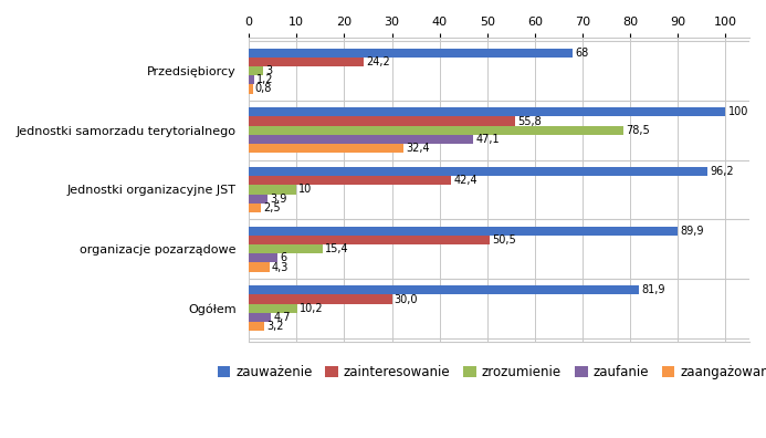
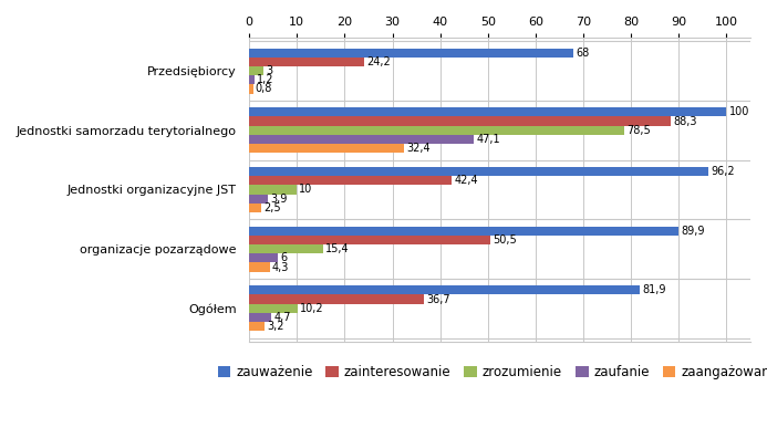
zainteresowanie/Jednostki samorzadu terytorialnego: 55,8 -> 88,3
zainteresowanie/Ogółem: 30,0 -> 36,7
